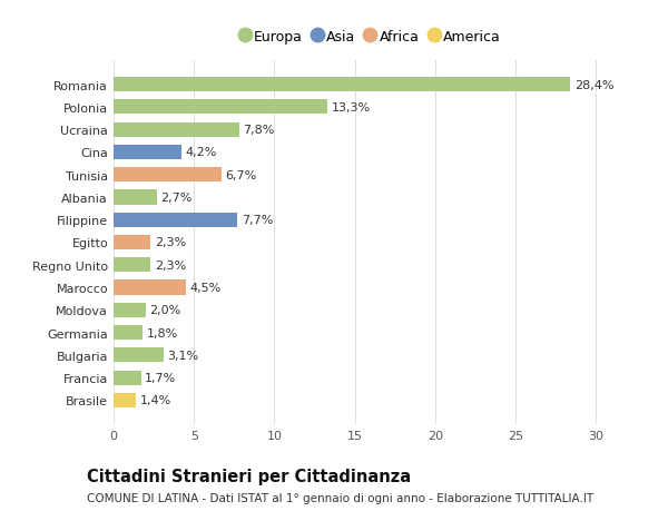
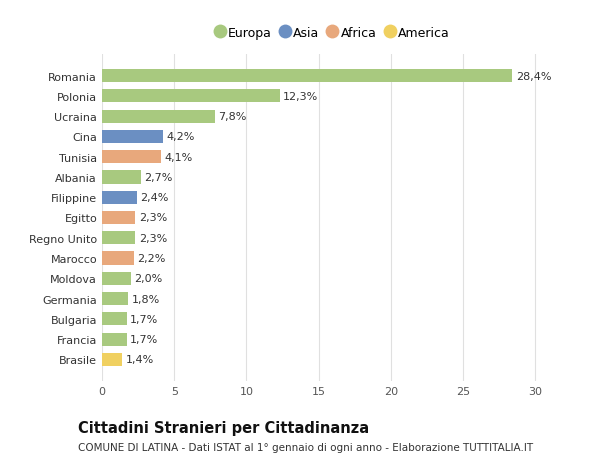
Polonia: 13,3% -> 12,3%
Tunisia: 6,7% -> 4,1%
Filippine: 7,7% -> 2,4%
Marocco: 4,5% -> 2,2%
Bulgaria: 3,1% -> 1,7%
